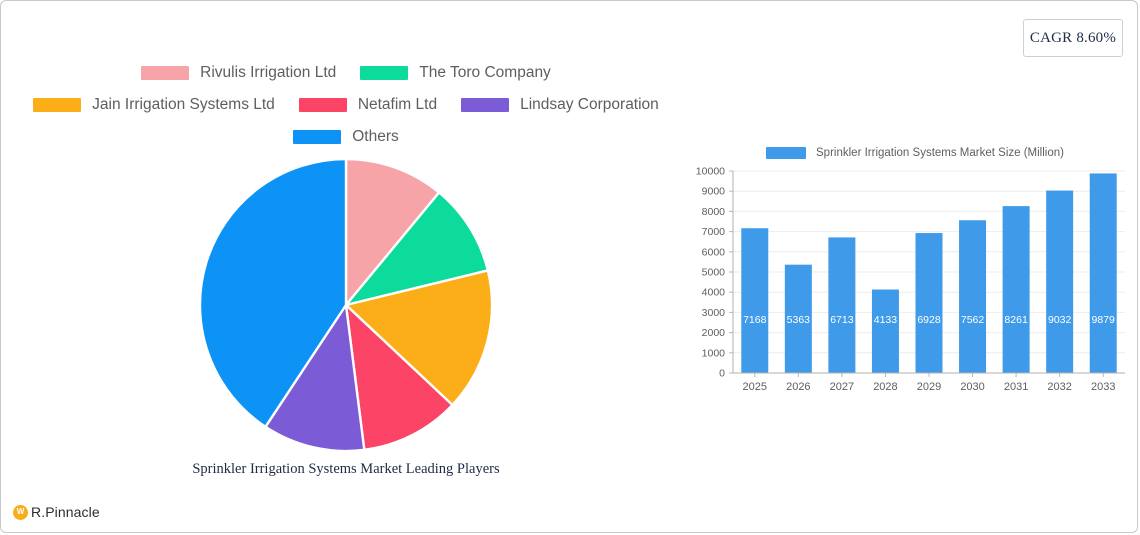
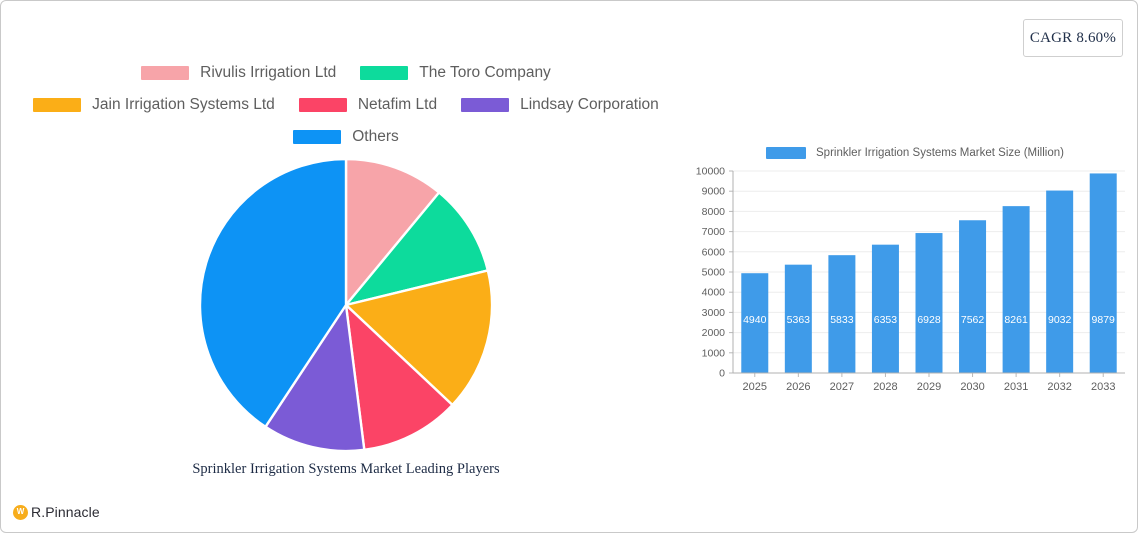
2025: 7168 -> 4940
2027: 6713 -> 5833
2028: 4133 -> 6353
